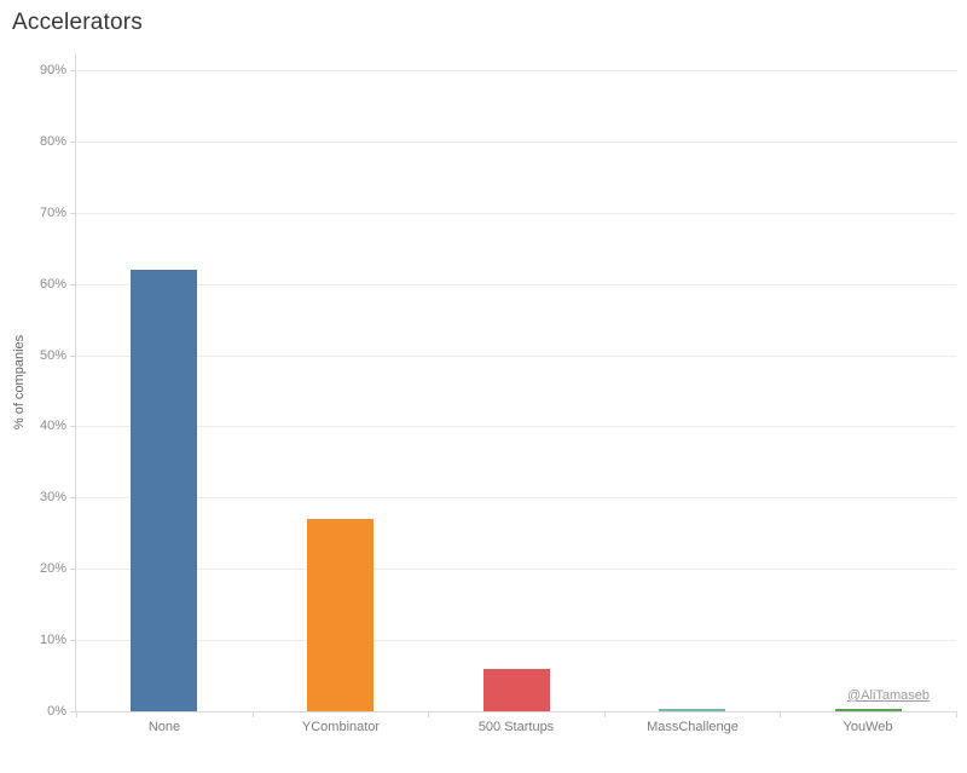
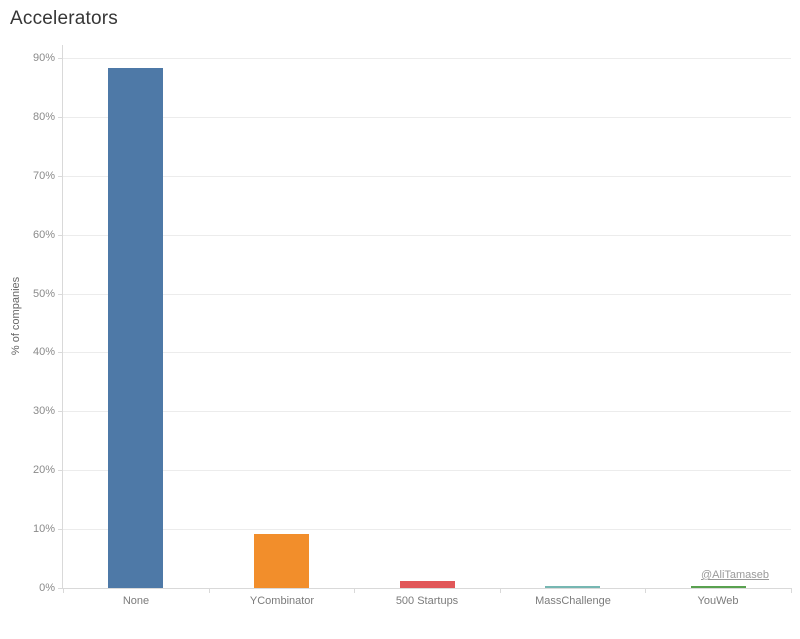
None: 62% -> 88%
YCombinator: 27% -> 9%
500 Startups: 6% -> 1%
